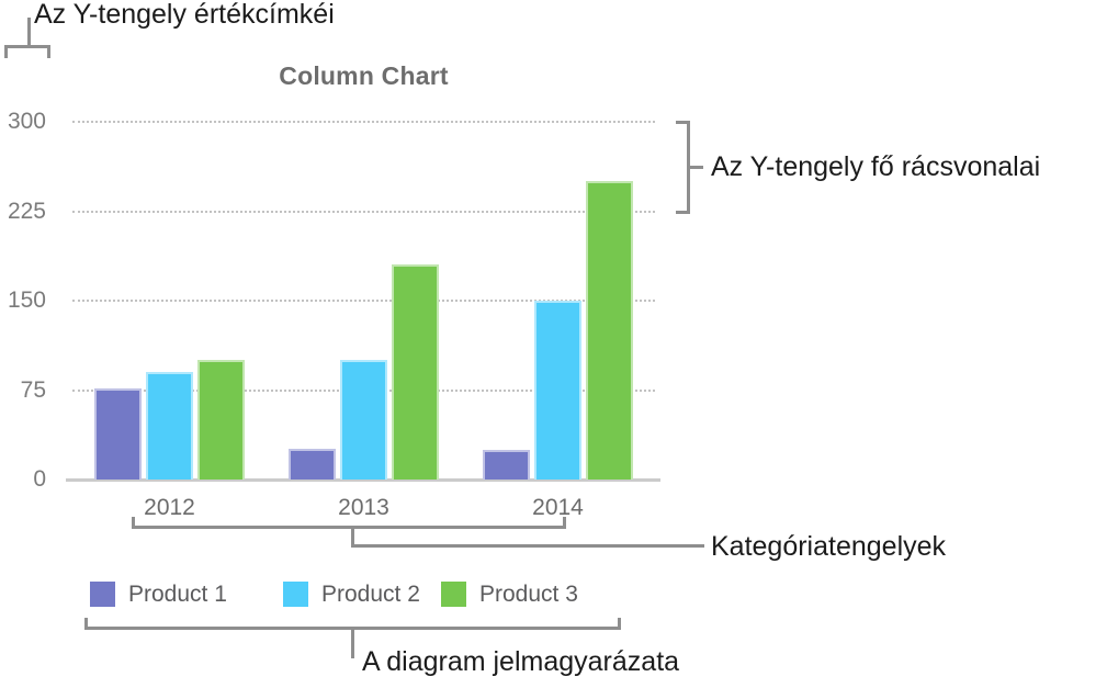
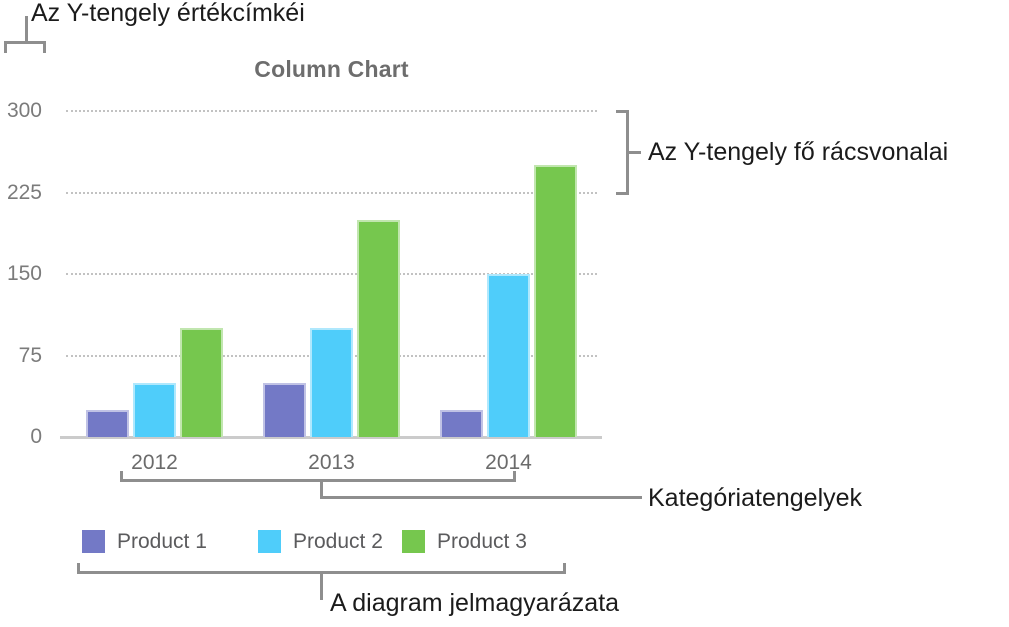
Product 1/2012: 76 -> 25
Product 2/2012: 90 -> 50
Product 1/2013: 26 -> 50
Product 3/2013: 180 -> 200
